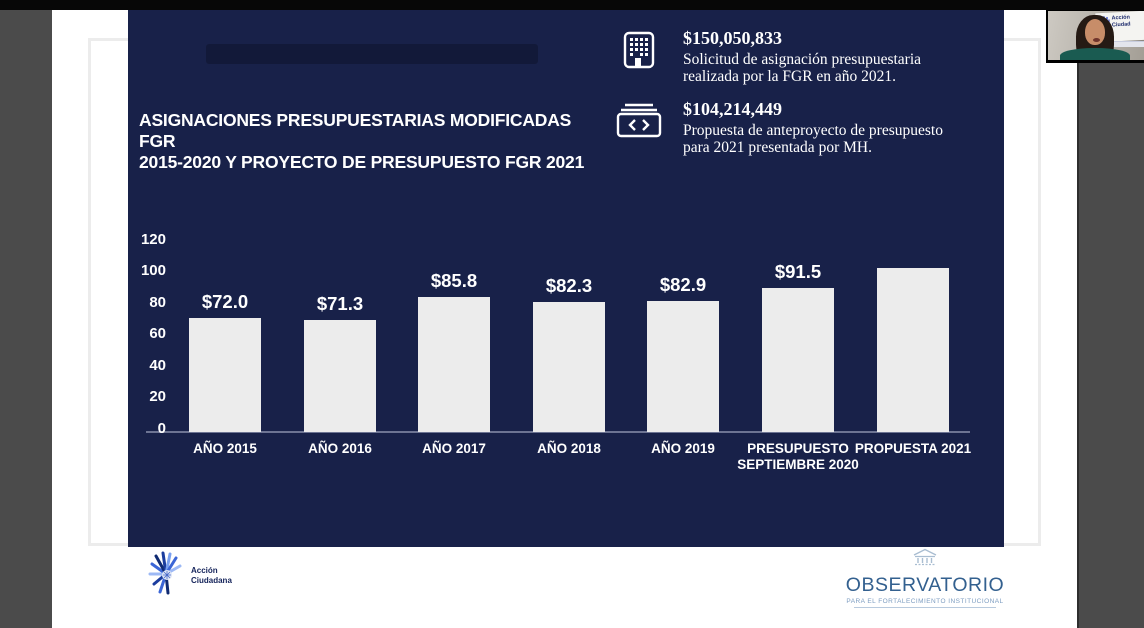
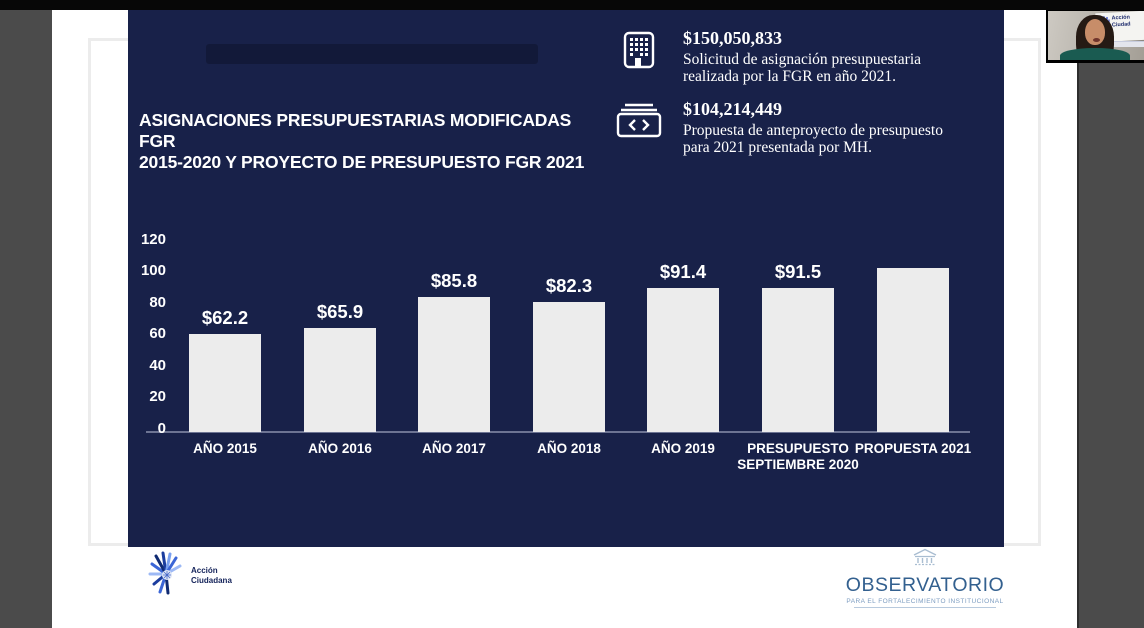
AÑO 2015: $72.0 -> $62.2
AÑO 2016: $71.3 -> $65.9
AÑO 2019: $82.9 -> $91.4
